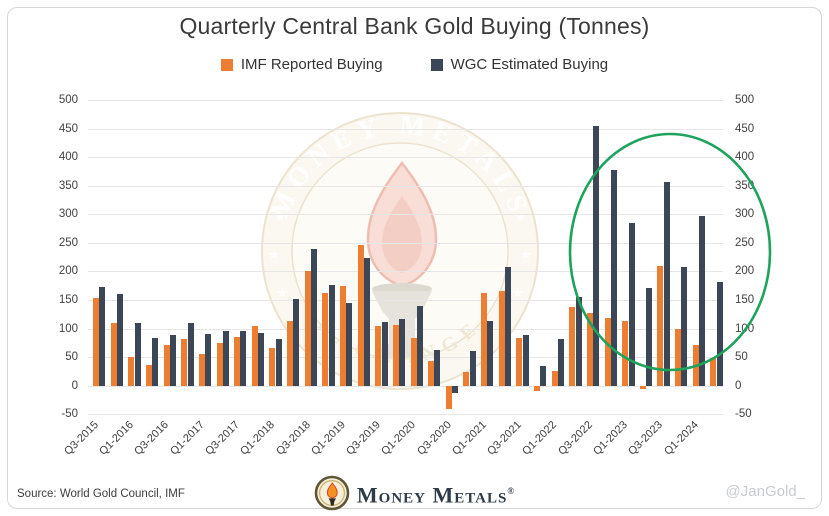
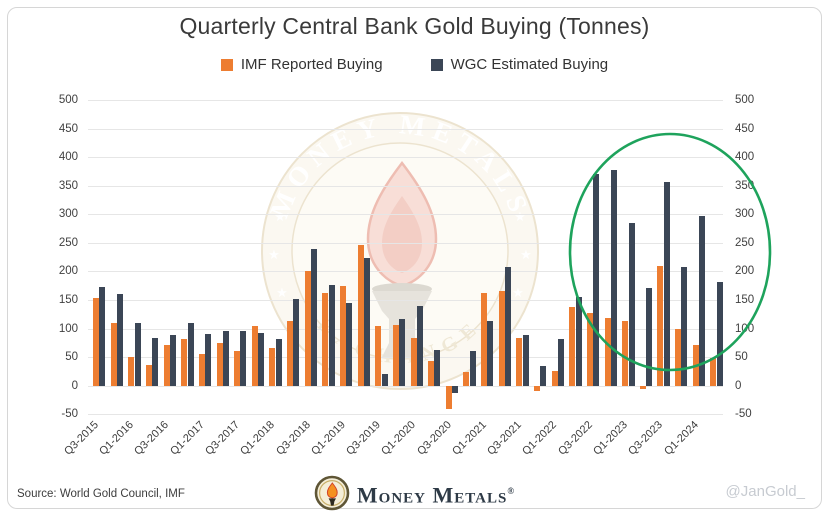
IMF Reported Buying/Q3-2017: 90 -> 60
WGC Estimated Buying/Q3-2019: 110 -> 20
WGC Estimated Buying/Q3-2022: 460 -> 370
